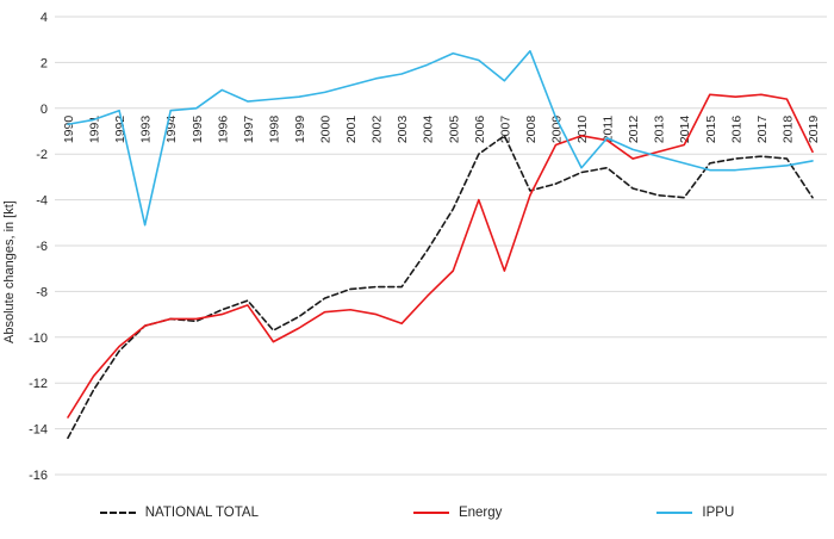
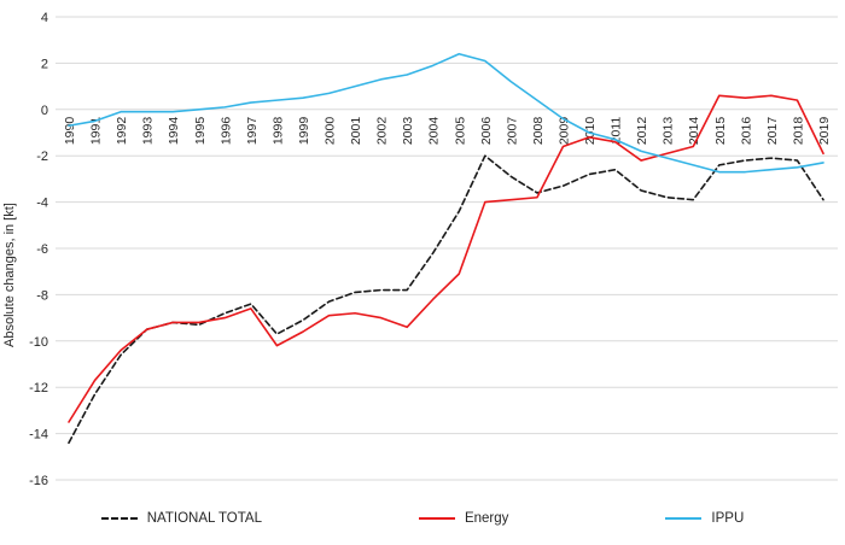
IPPU/1993: -5.1 -> -0.1
IPPU/1996: 0.8 -> 0.1
NATIONAL TOTAL/2007: -1.2 -> -2.9
Energy/2007: -7.1 -> -3.9
IPPU/2008: 2.5 -> 0.4
IPPU/2010: -2.6 -> -1.0
